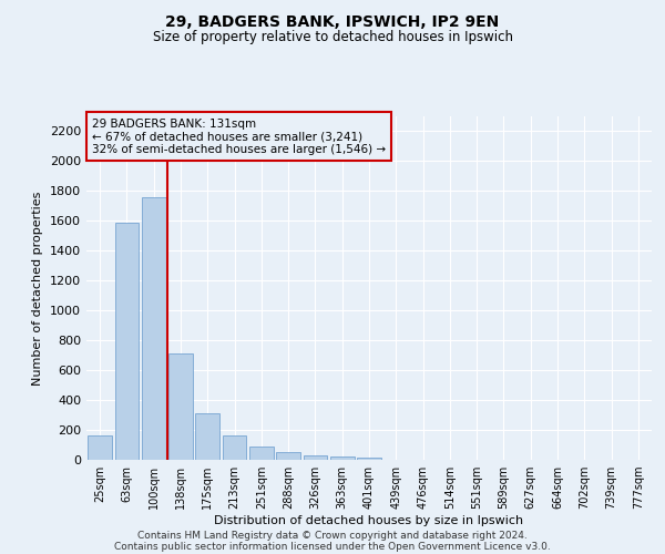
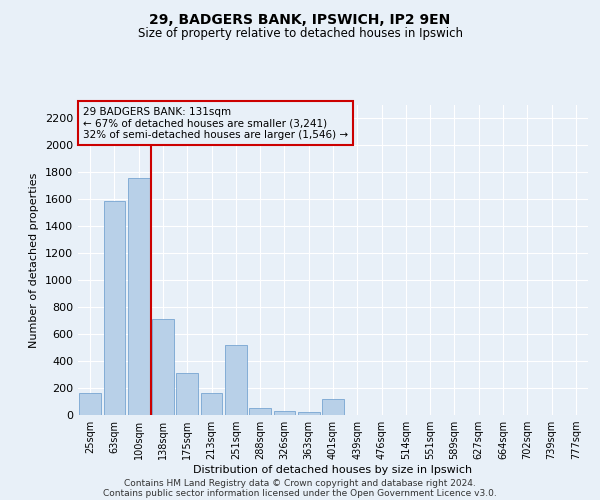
251sqm: 90 -> 520
401sqm: 20 -> 120
